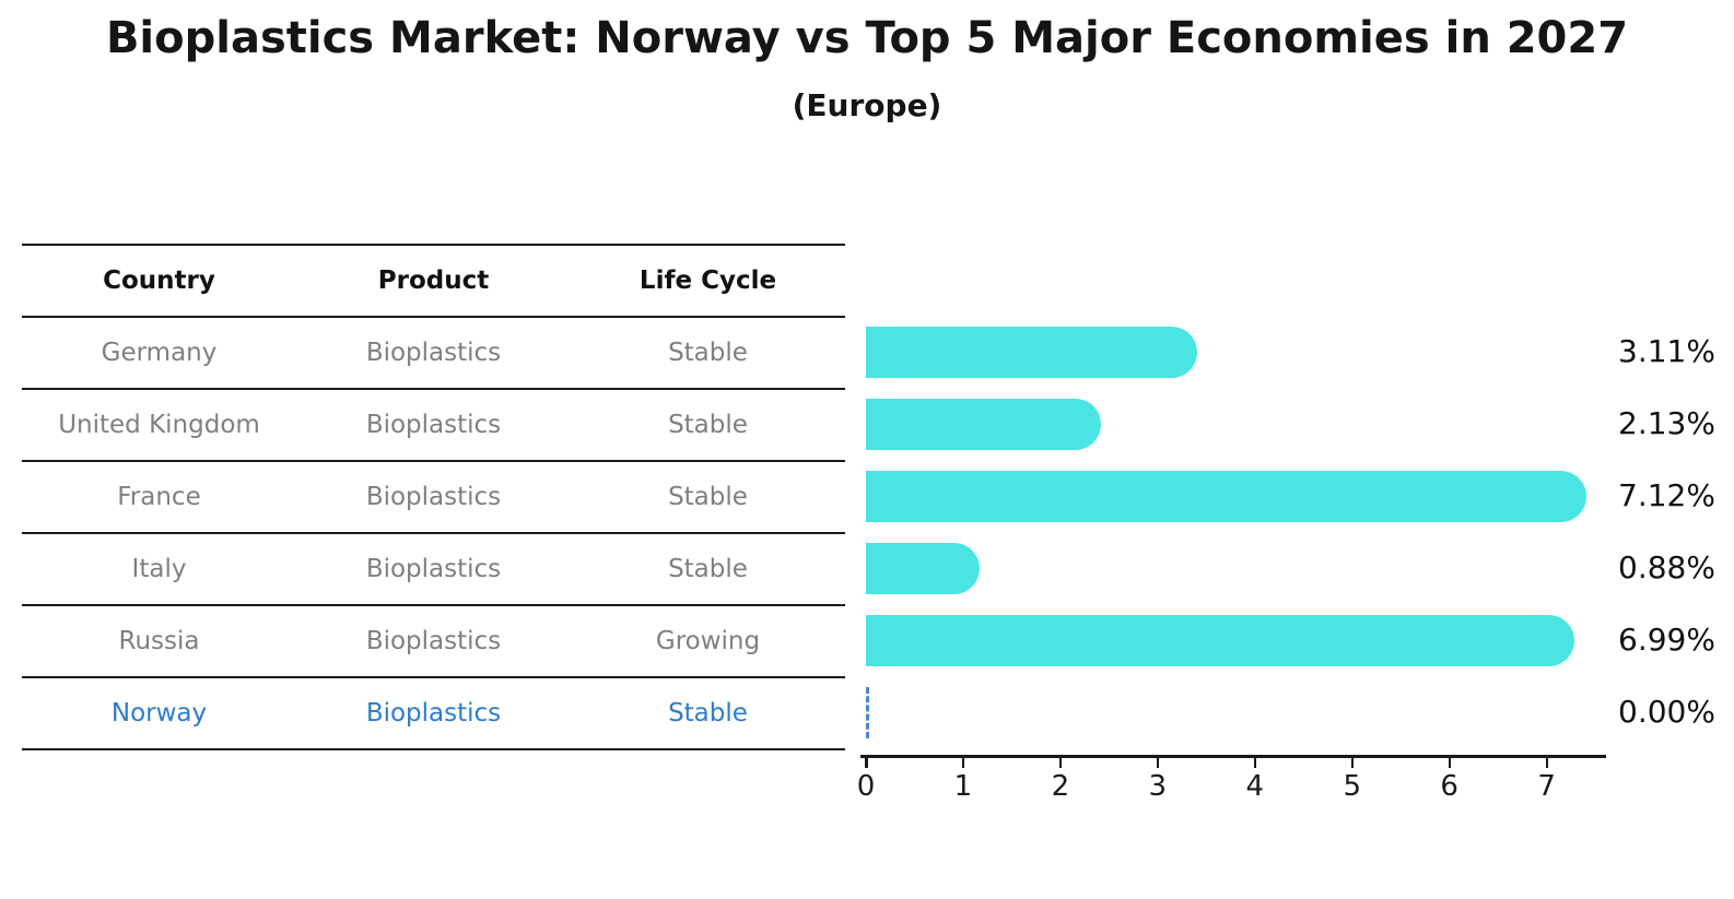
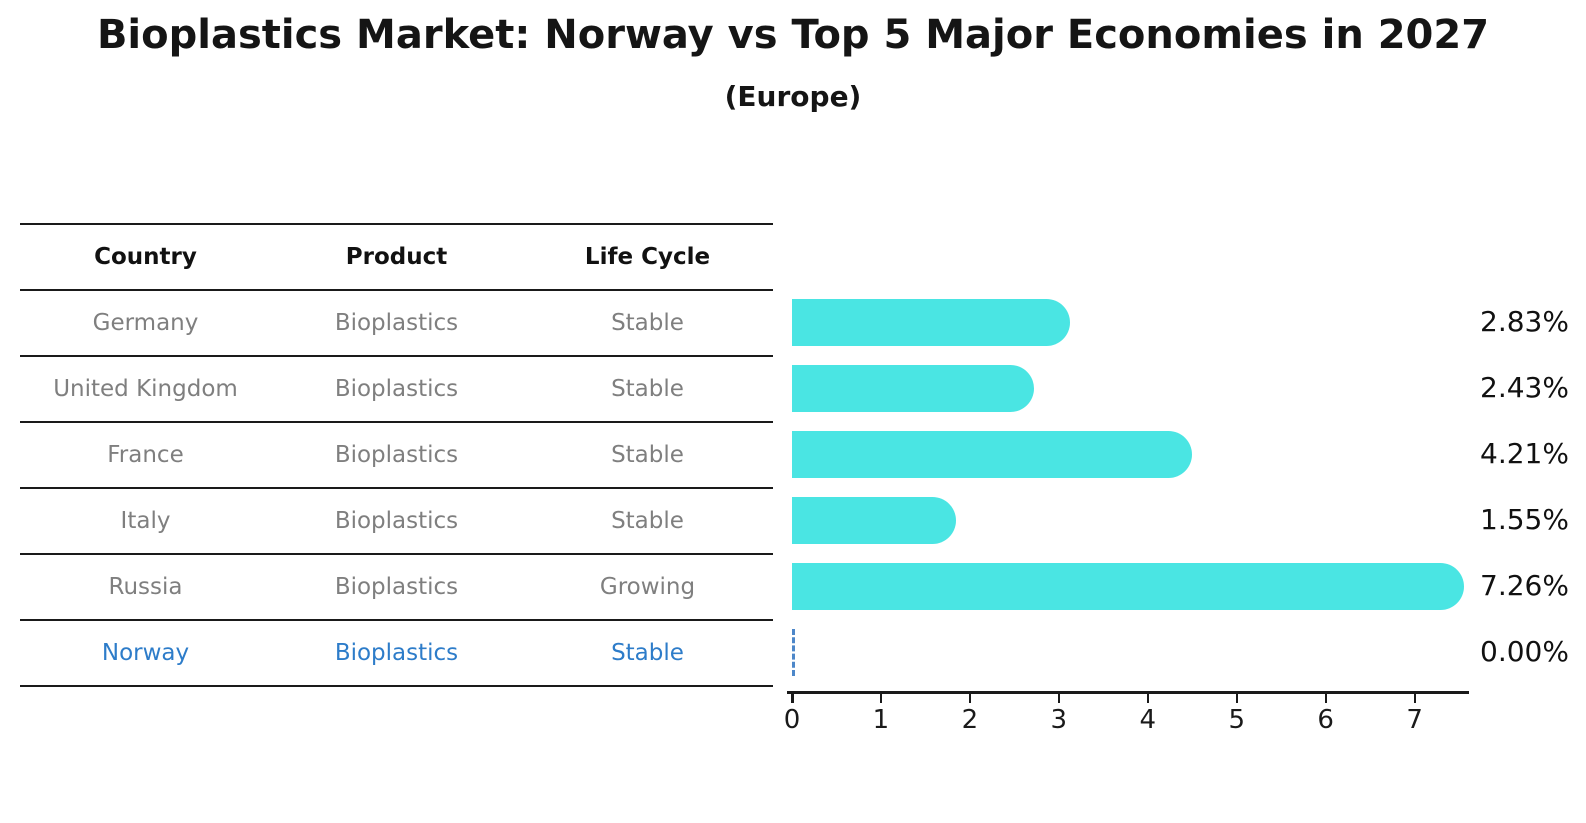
Germany: 3.11% -> 2.83%
United Kingdom: 2.13% -> 2.43%
France: 7.12% -> 4.21%
Italy: 0.88% -> 1.55%
Russia: 6.99% -> 7.26%
